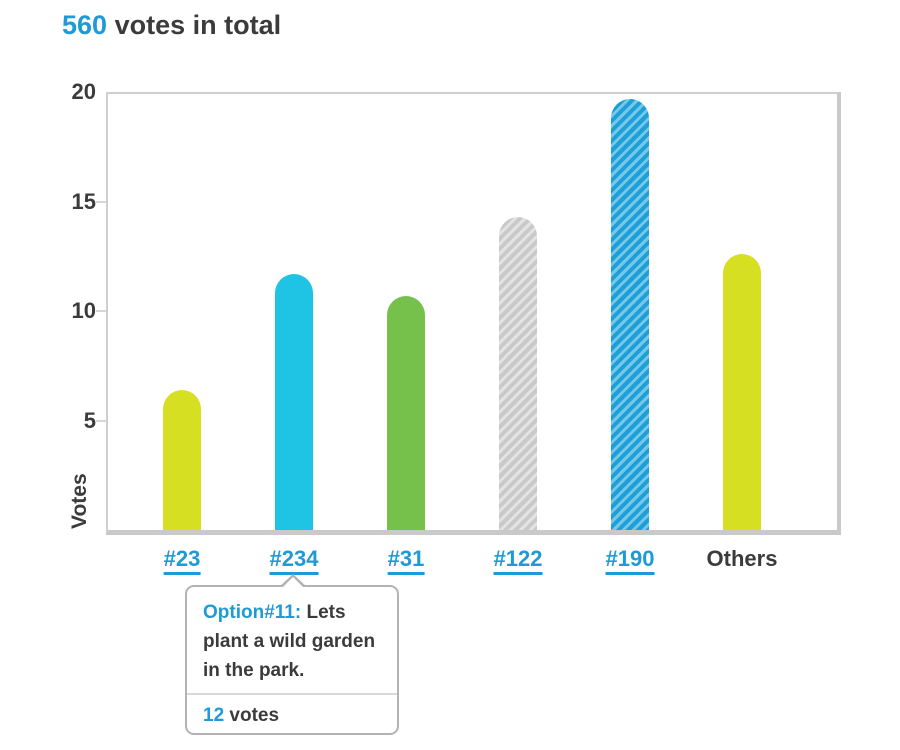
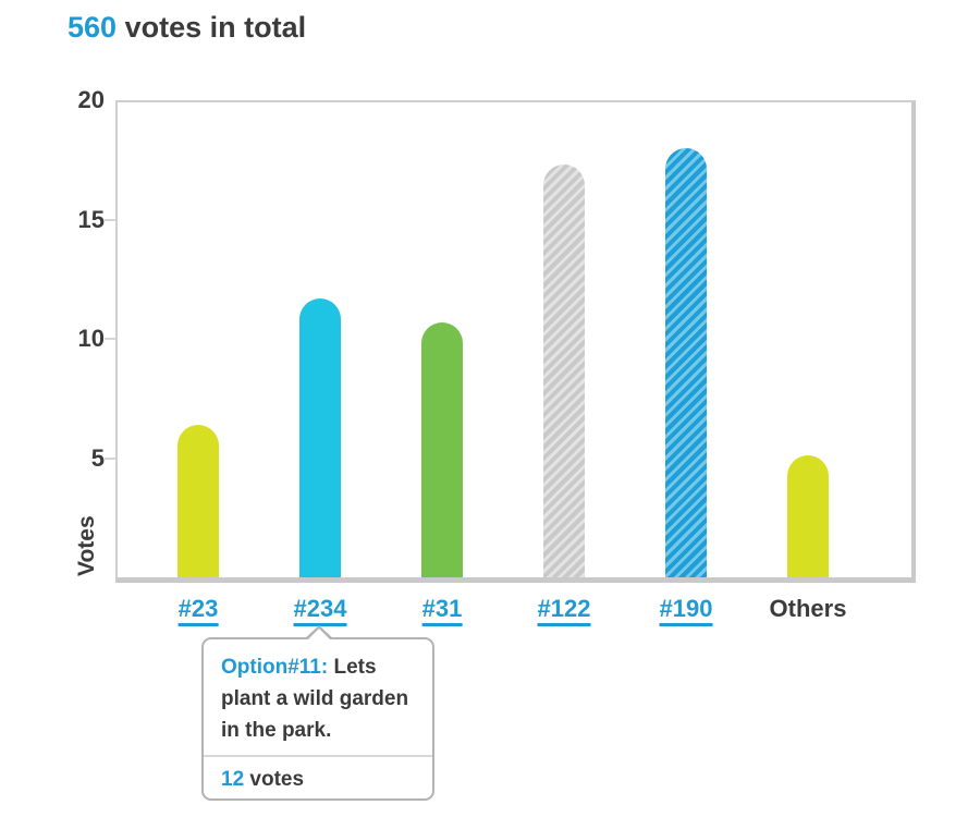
#122: 14.3 -> 17.3
#190: 19.7 -> 18.0
Others: 12.6 -> 5.1
